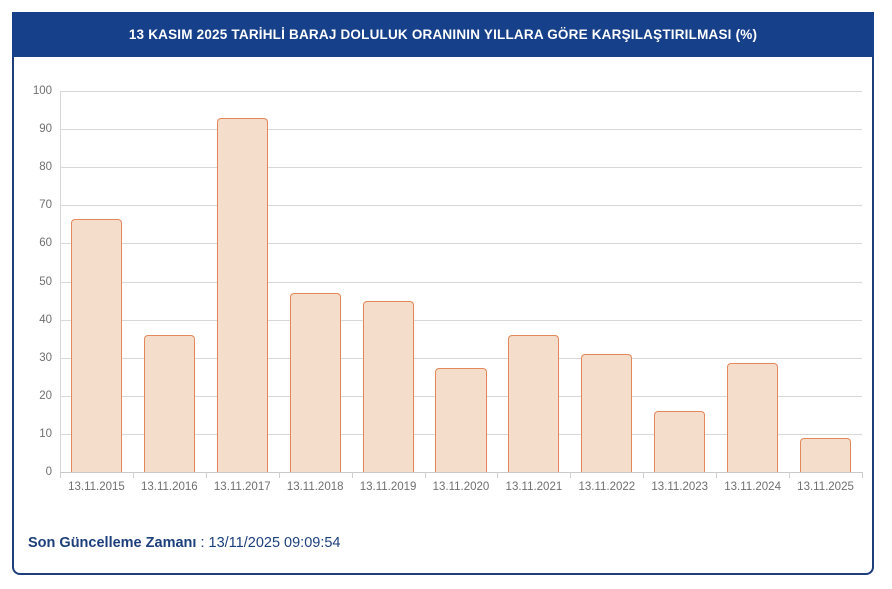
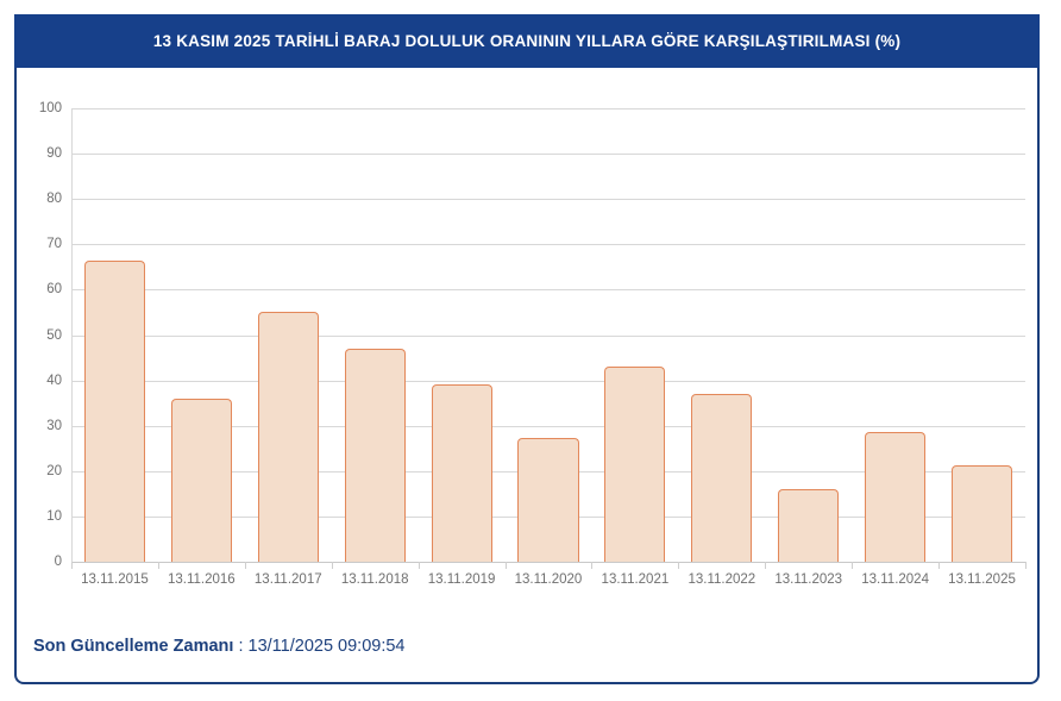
13.11.2017: 93 -> 55
13.11.2019: 45 -> 39
13.11.2021: 36 -> 43
13.11.2022: 31 -> 37
13.11.2025: 9 -> 21
